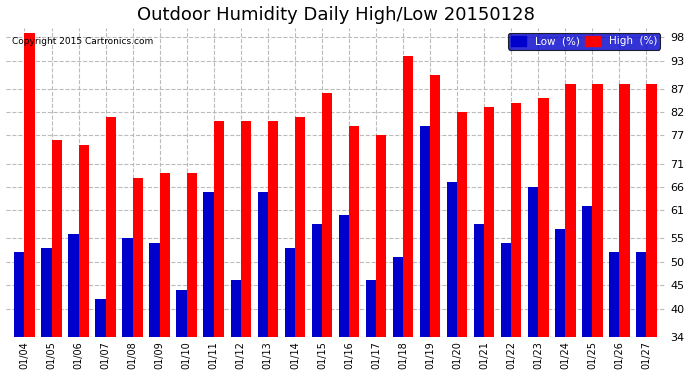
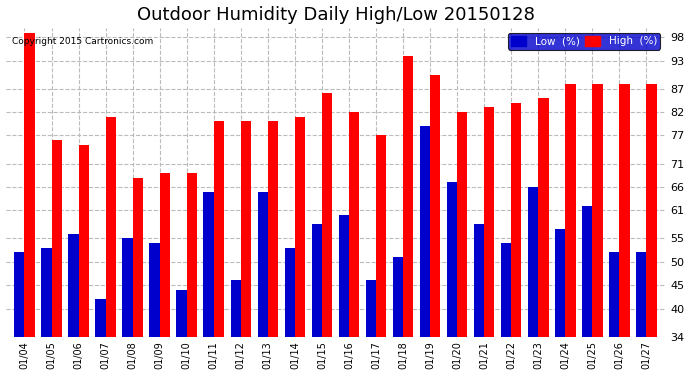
High (%)/01/16: 79 -> 82
